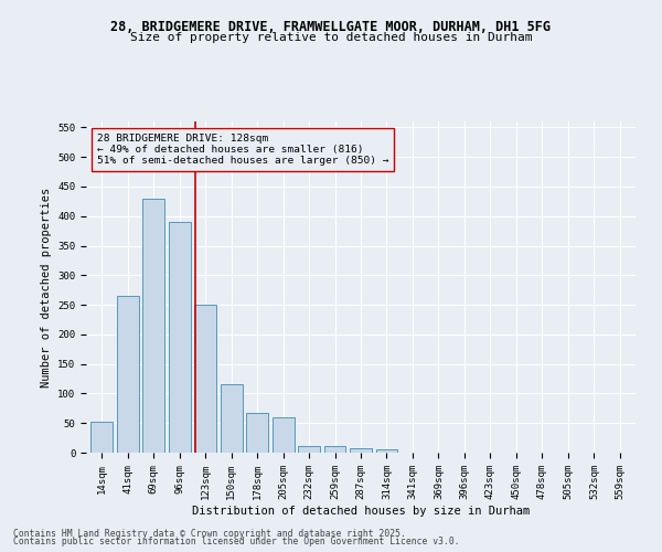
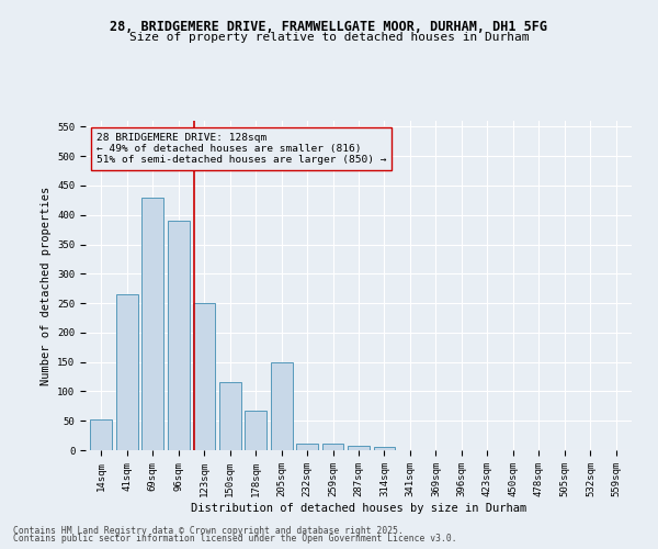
205sqm: 60 -> 150
